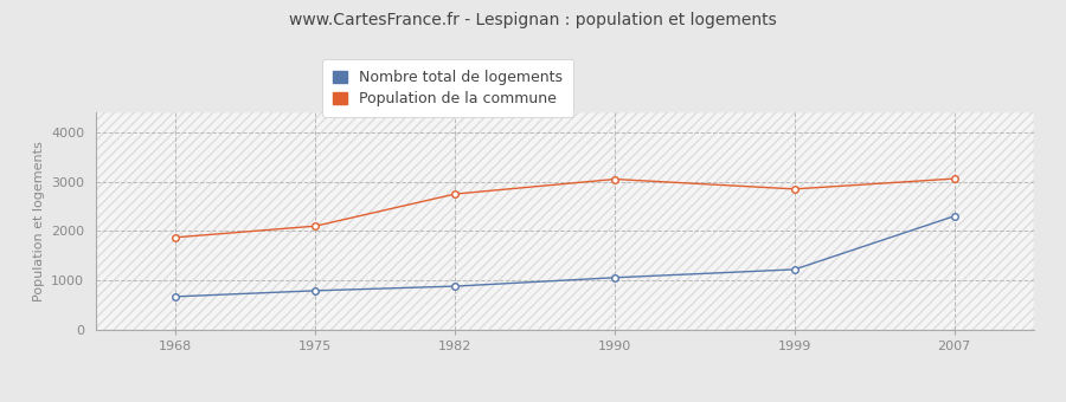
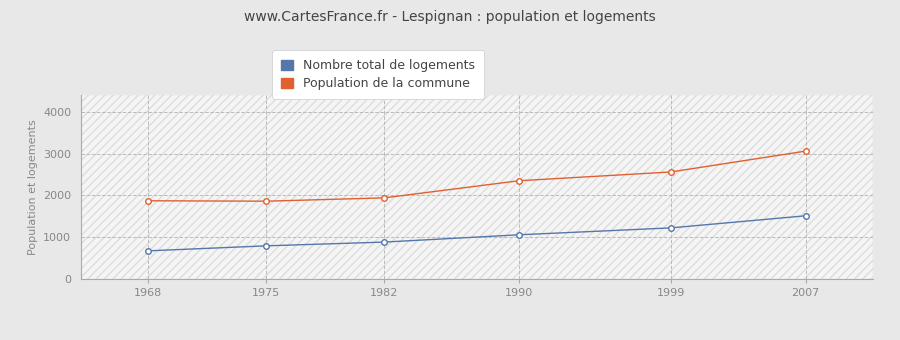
Population de la commune/1975: 2100 -> 1860
Population de la commune/1982: 2750 -> 1940
Population de la commune/1990: 3050 -> 2350
Population de la commune/1999: 2850 -> 2560
Nombre total de logements/2007: 2300 -> 1510
